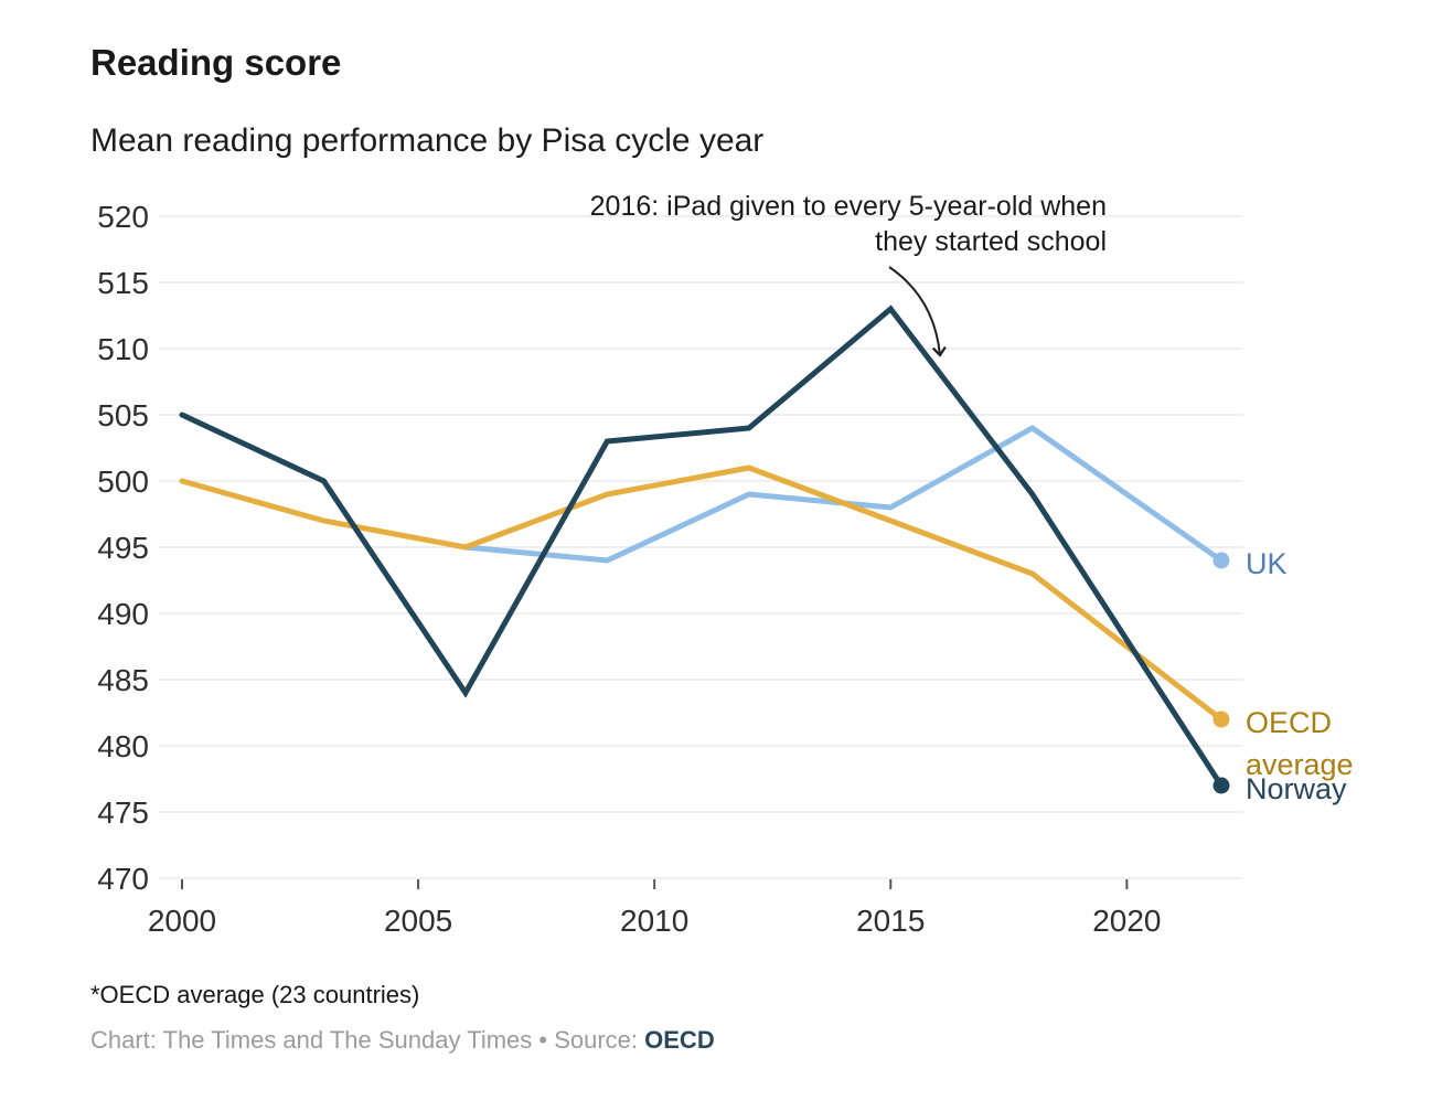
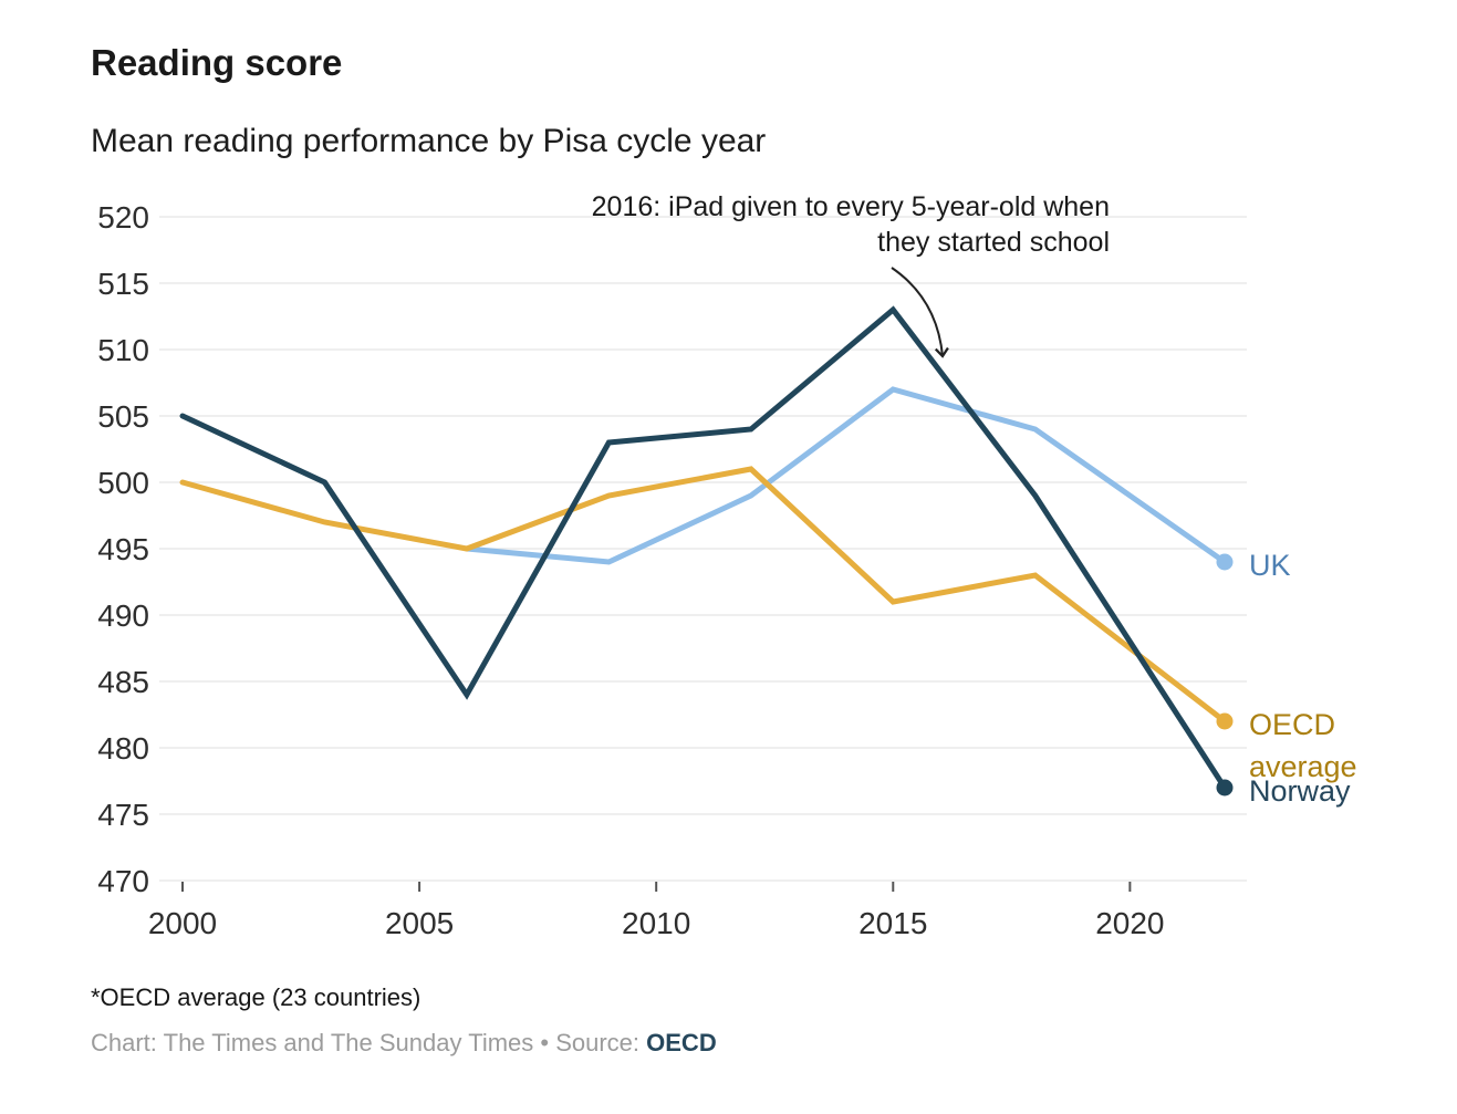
UK/2015: 498 -> 507
OECD average/2015: 497 -> 491
